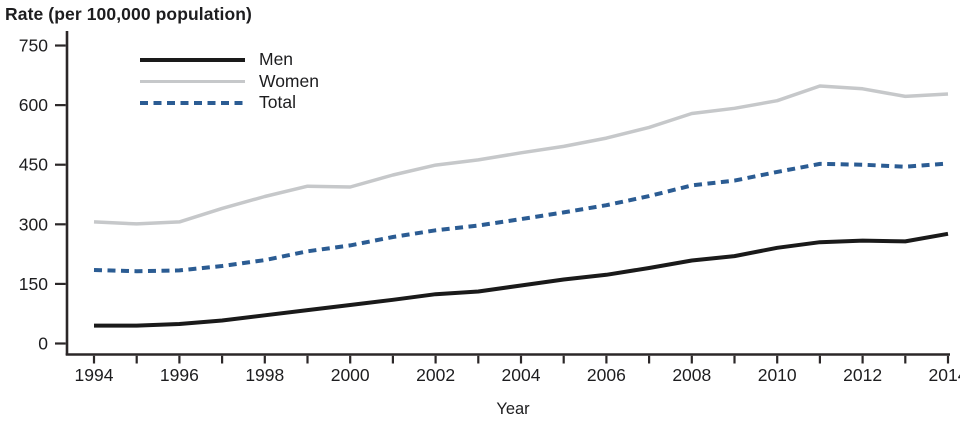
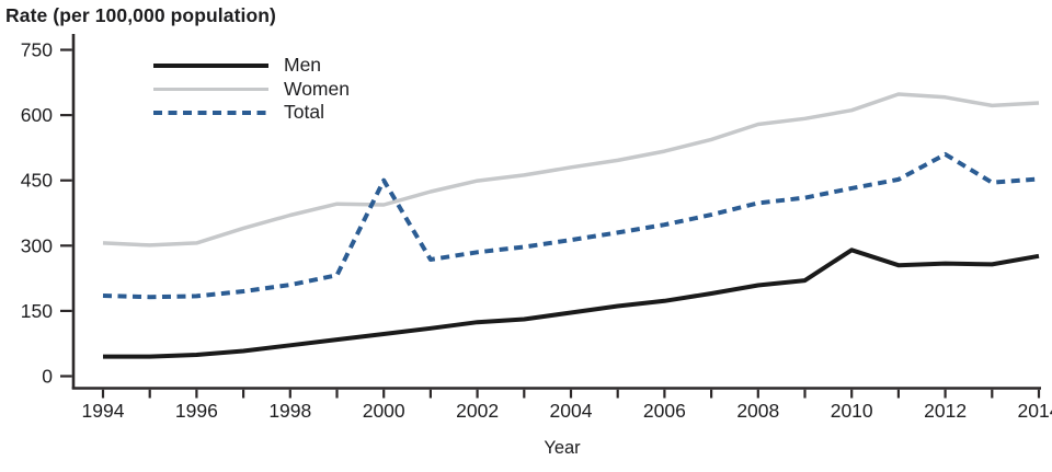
Total/2000: 250 -> 450
Men/2010: 240 -> 290
Total/2012: 450 -> 510
